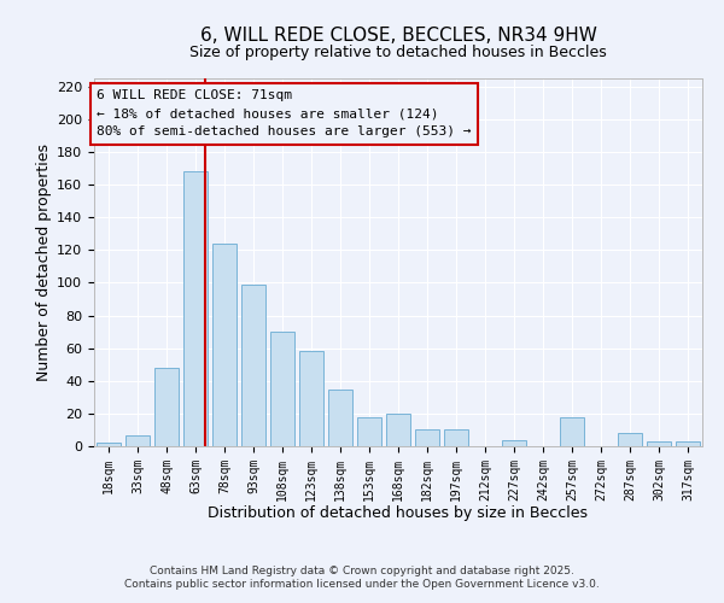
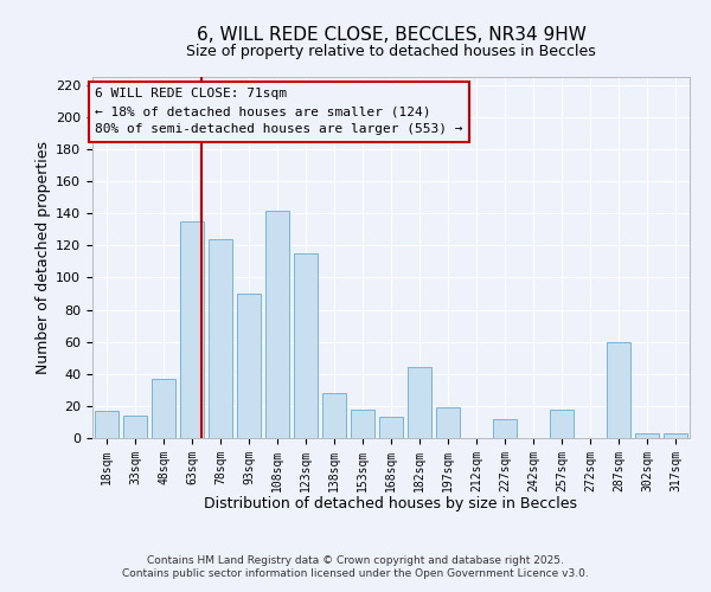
18sqm: 2 -> 17
33sqm: 7 -> 14
48sqm: 48 -> 37
63sqm: 168 -> 135
93sqm: 99 -> 90
108sqm: 70 -> 142
123sqm: 58 -> 115
138sqm: 35 -> 28
168sqm: 20 -> 13
182sqm: 10 -> 44
197sqm: 10 -> 19
227sqm: 4 -> 12
287sqm: 8 -> 60
